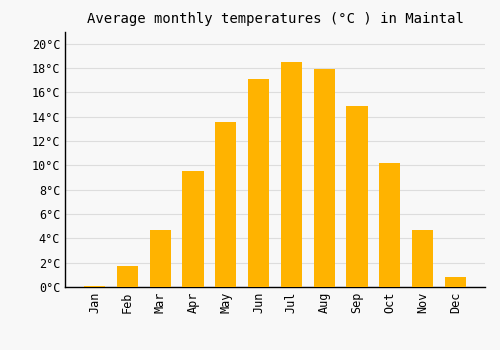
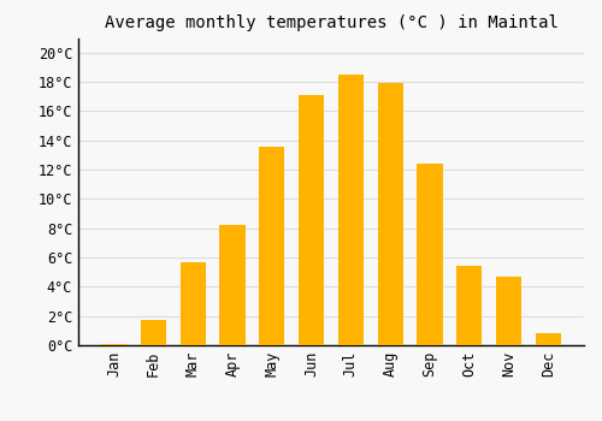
Mar: 4.7°C -> 5.7°C
Apr: 9.5°C -> 8.2°C
Sep: 14.9°C -> 12.4°C
Oct: 10.2°C -> 5.4°C
